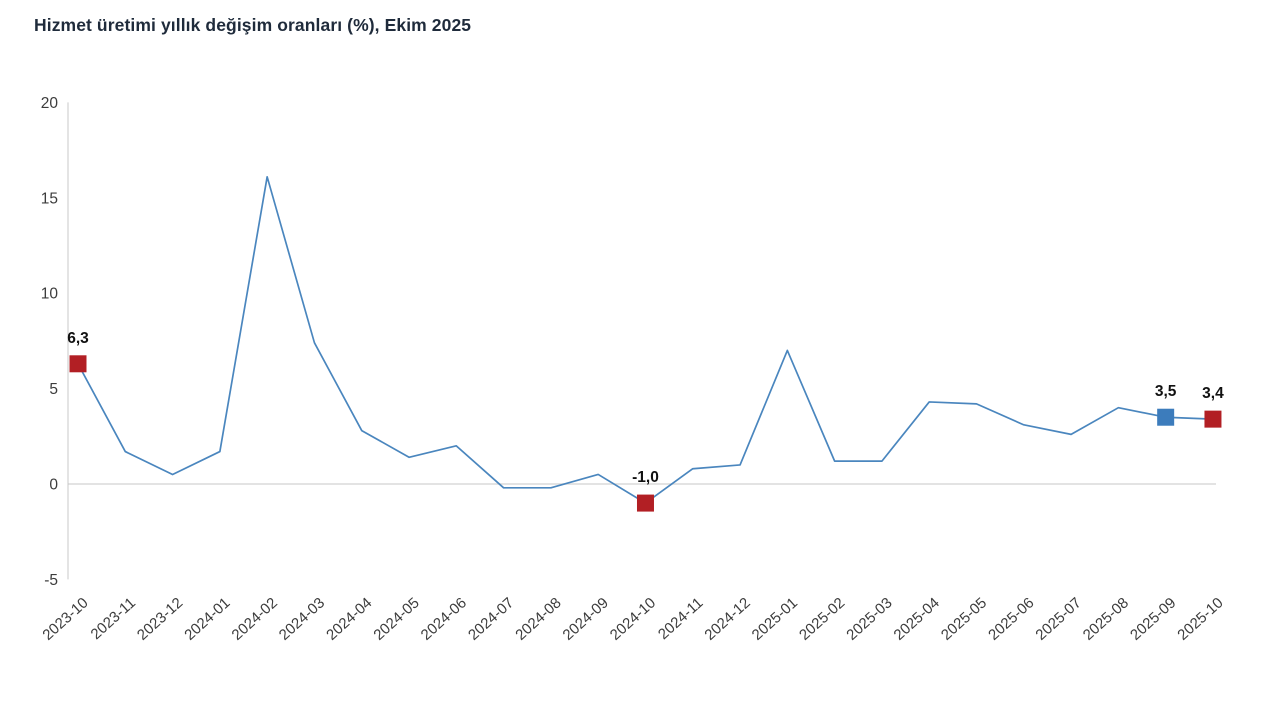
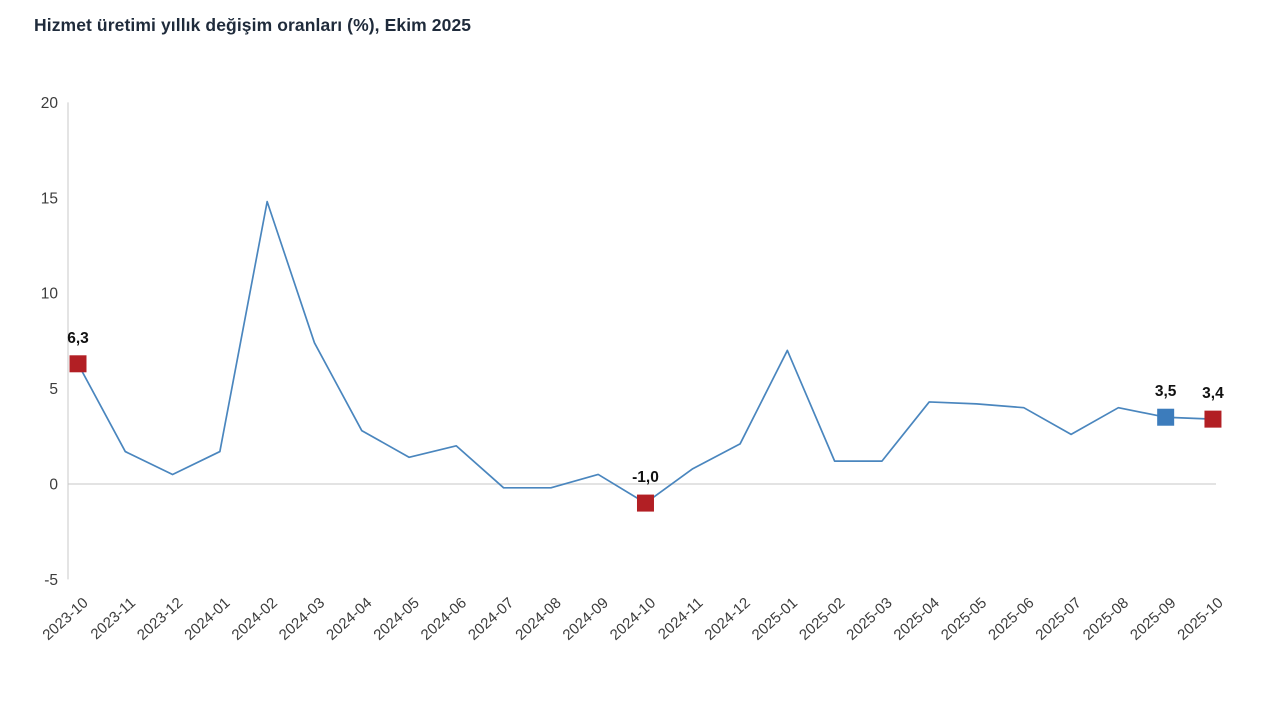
2024-02: 16.1 -> 14.8
2024-12: 1.0 -> 2.1
2025-06: 3.1 -> 4.0
